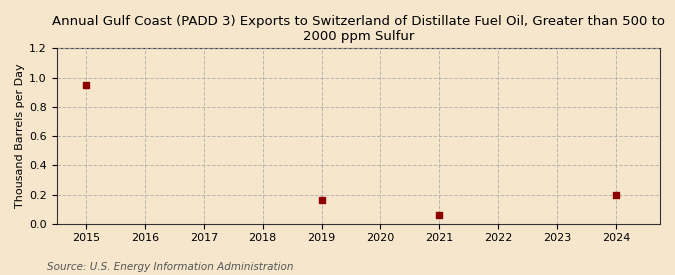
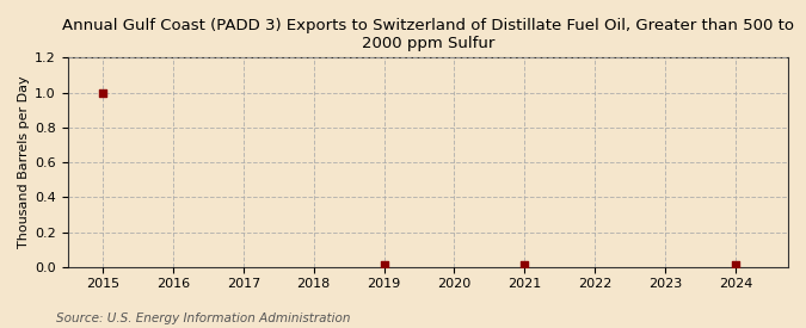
2015: 0.95 -> 1.00
2019: 0.16 -> 0.01
2021: 0.06 -> 0.01
2024: 0.20 -> 0.01
